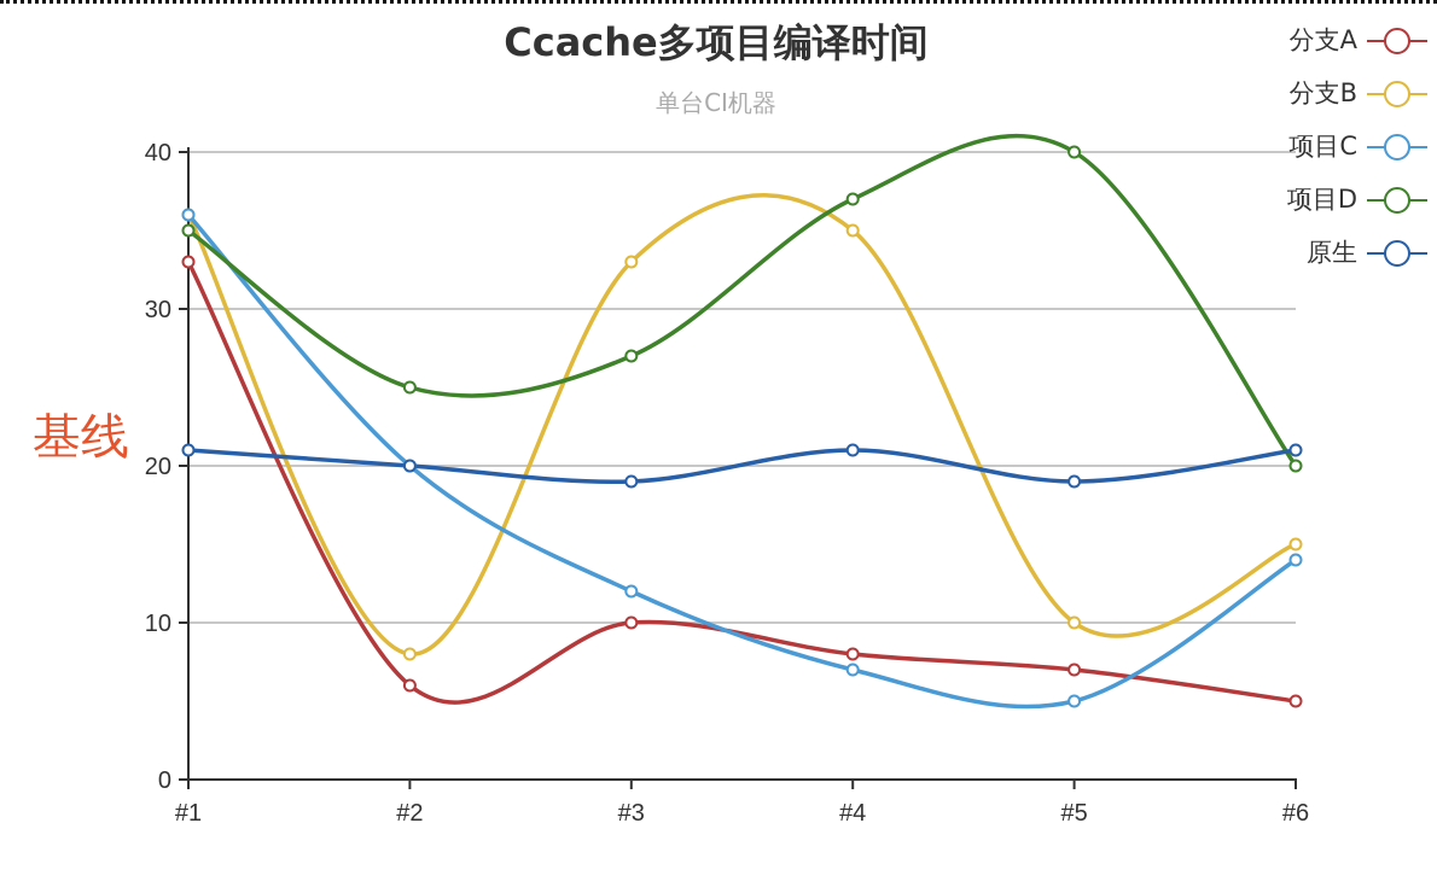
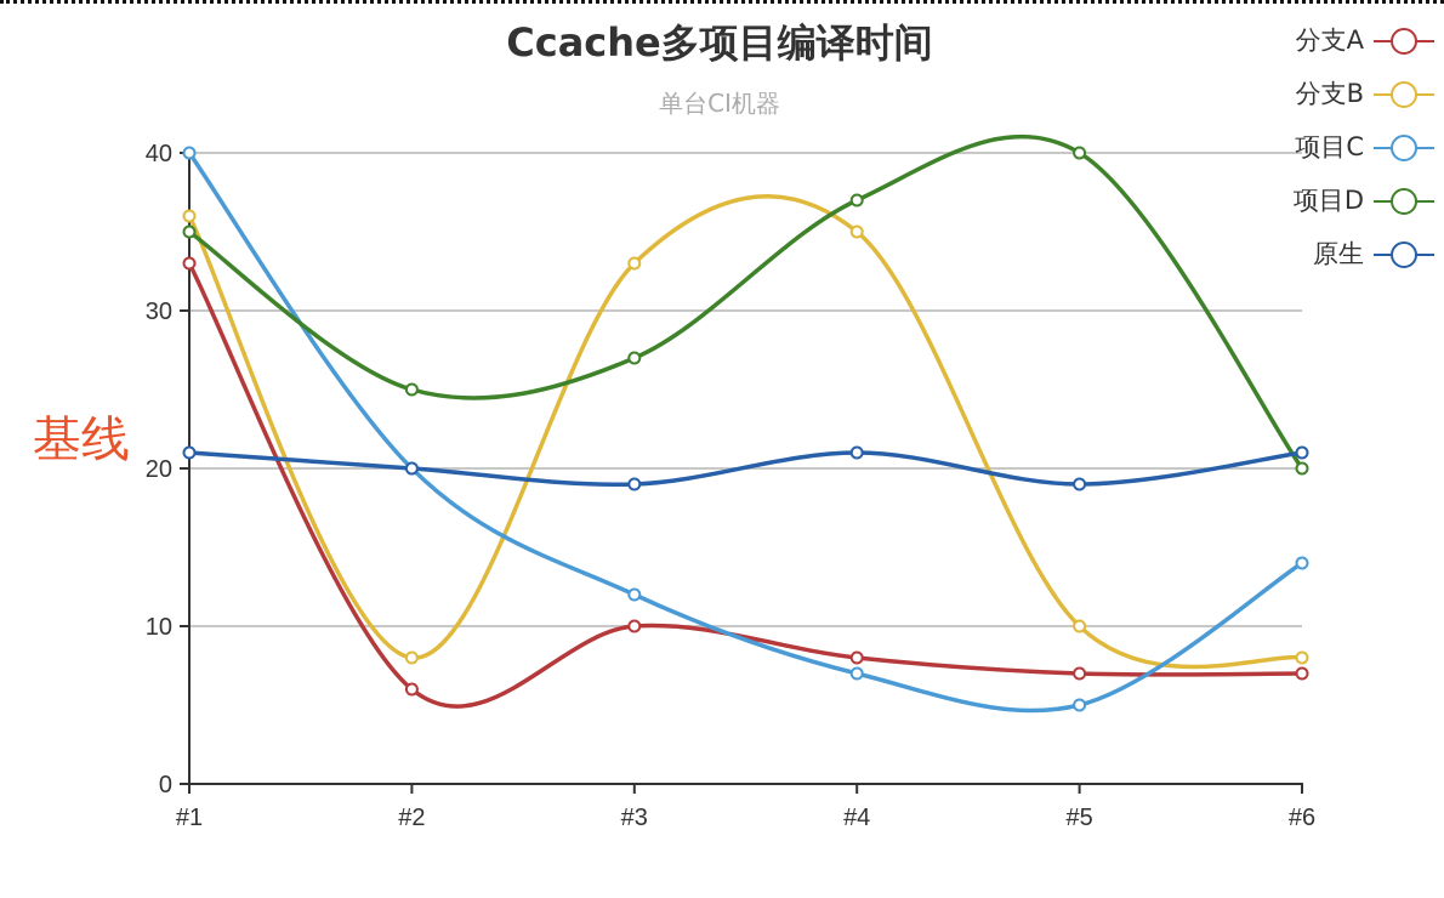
项目C/#1: 36 -> 40
分支A/#6: 5 -> 7
分支B/#6: 15 -> 8
